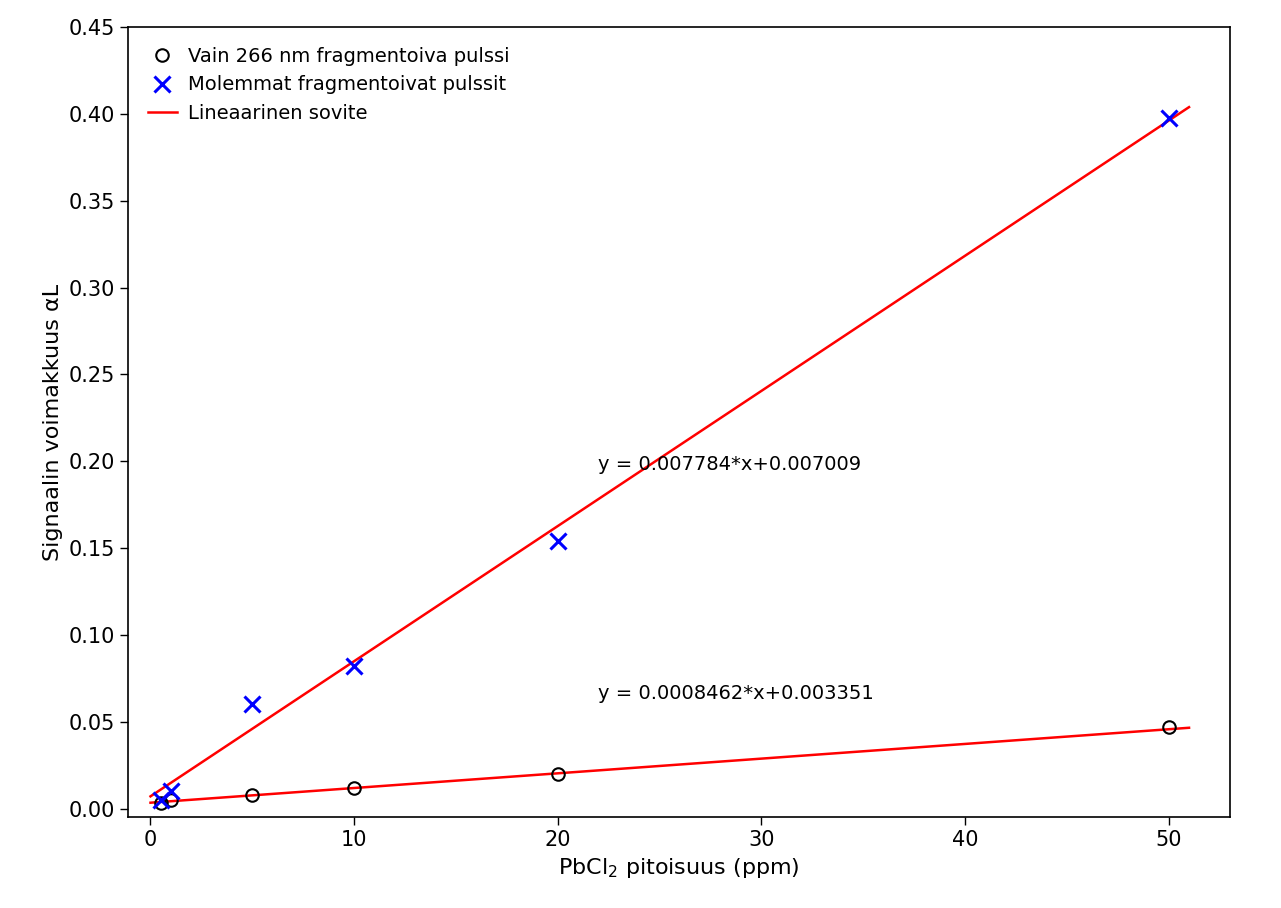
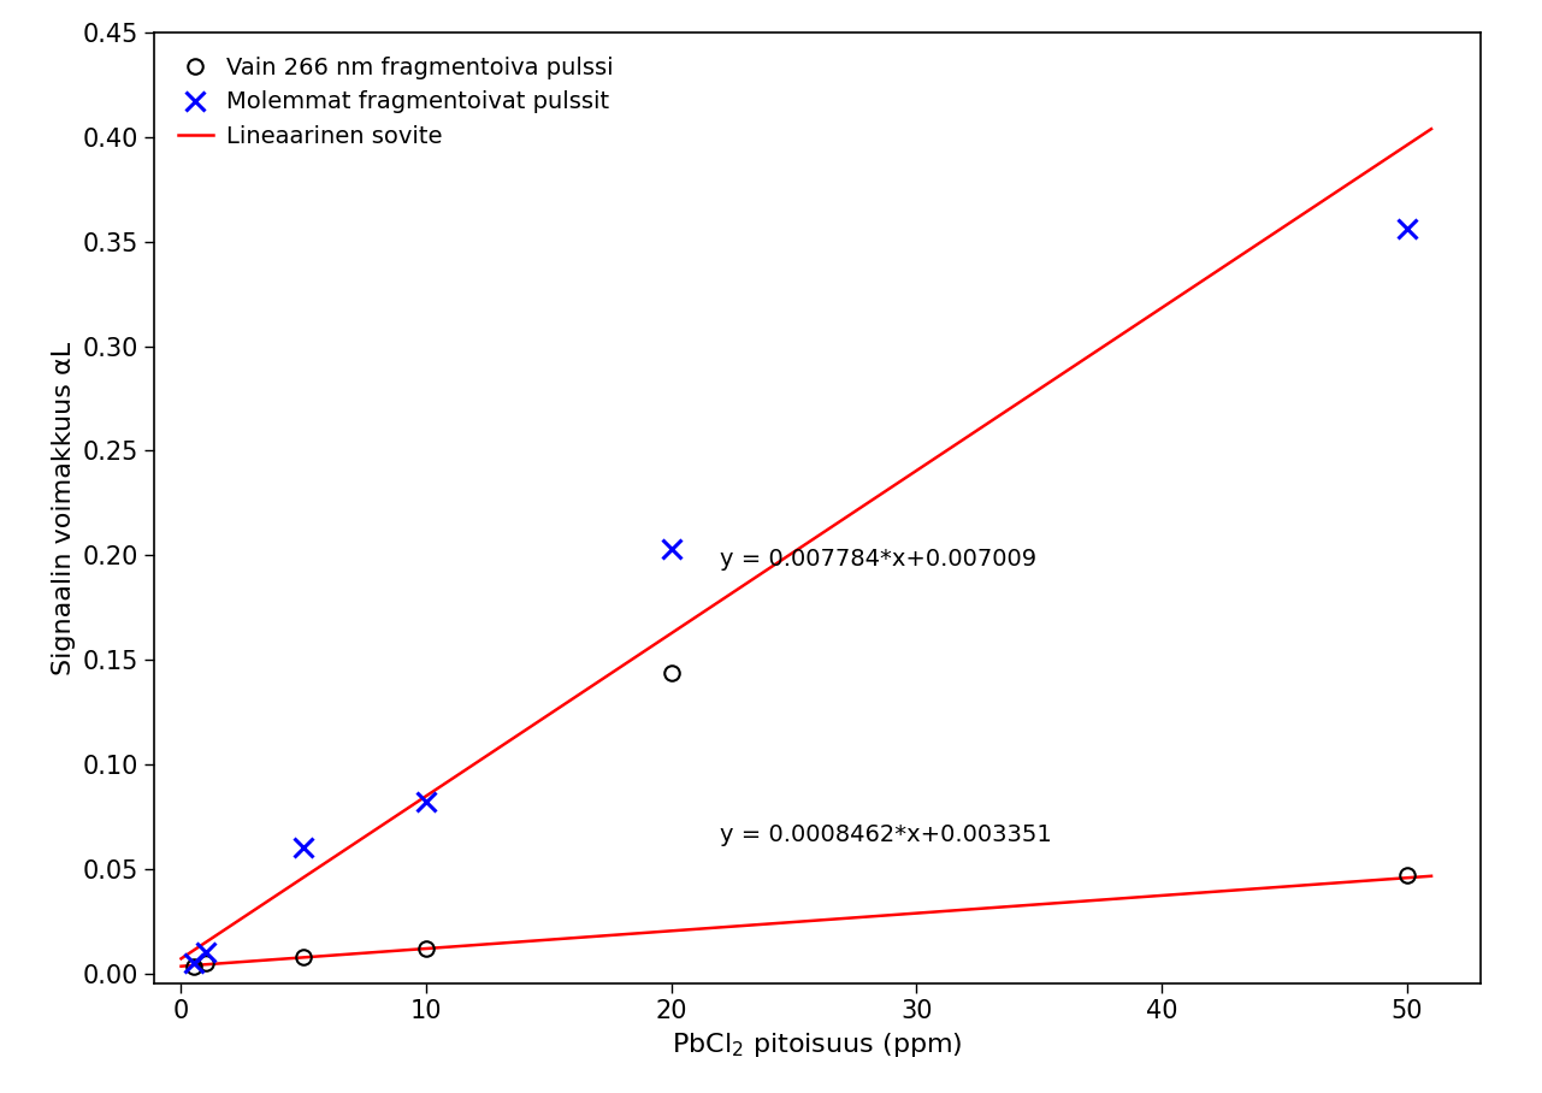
Vain 266 nm fragmentoiva pulssi/20: 0.020 -> 0.144
Molemmat fragmentoivat pulssit/20: 0.154 -> 0.203
Molemmat fragmentoivat pulssit/50: 0.398 -> 0.356
